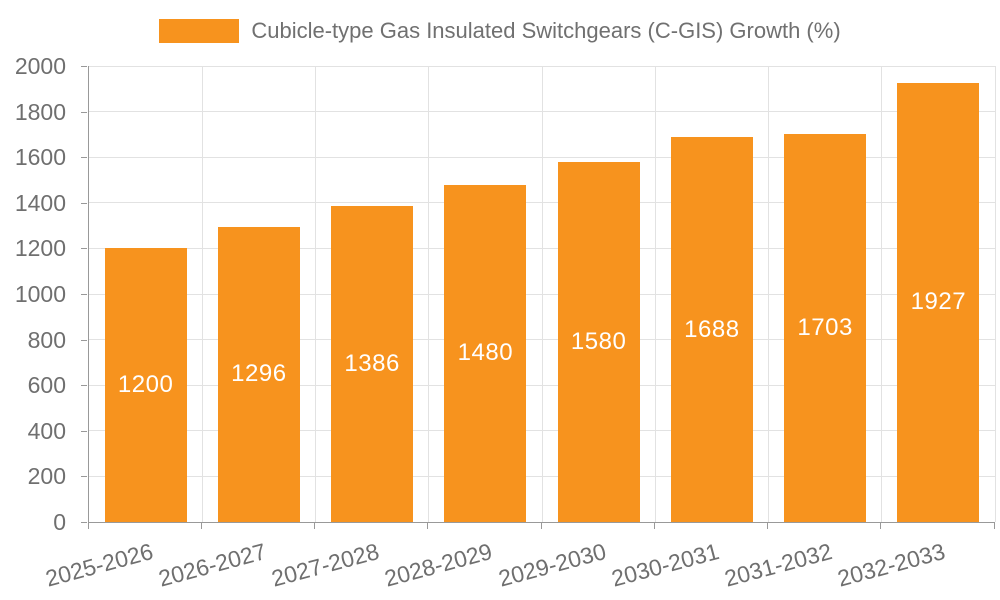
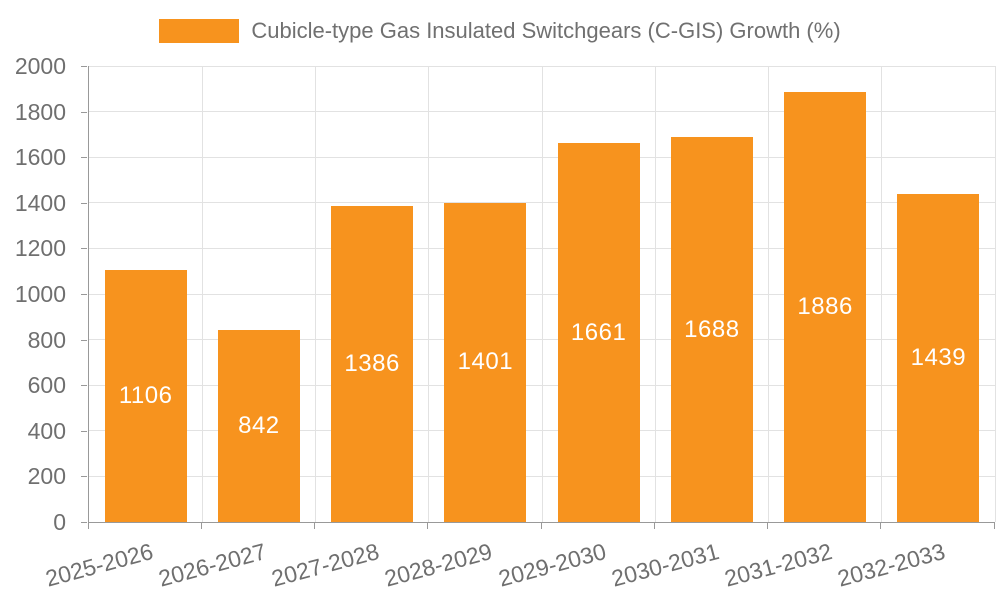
2025-2026: 1200 -> 1106
2026-2027: 1296 -> 842
2028-2029: 1480 -> 1401
2029-2030: 1580 -> 1661
2031-2032: 1703 -> 1886
2032-2033: 1927 -> 1439
